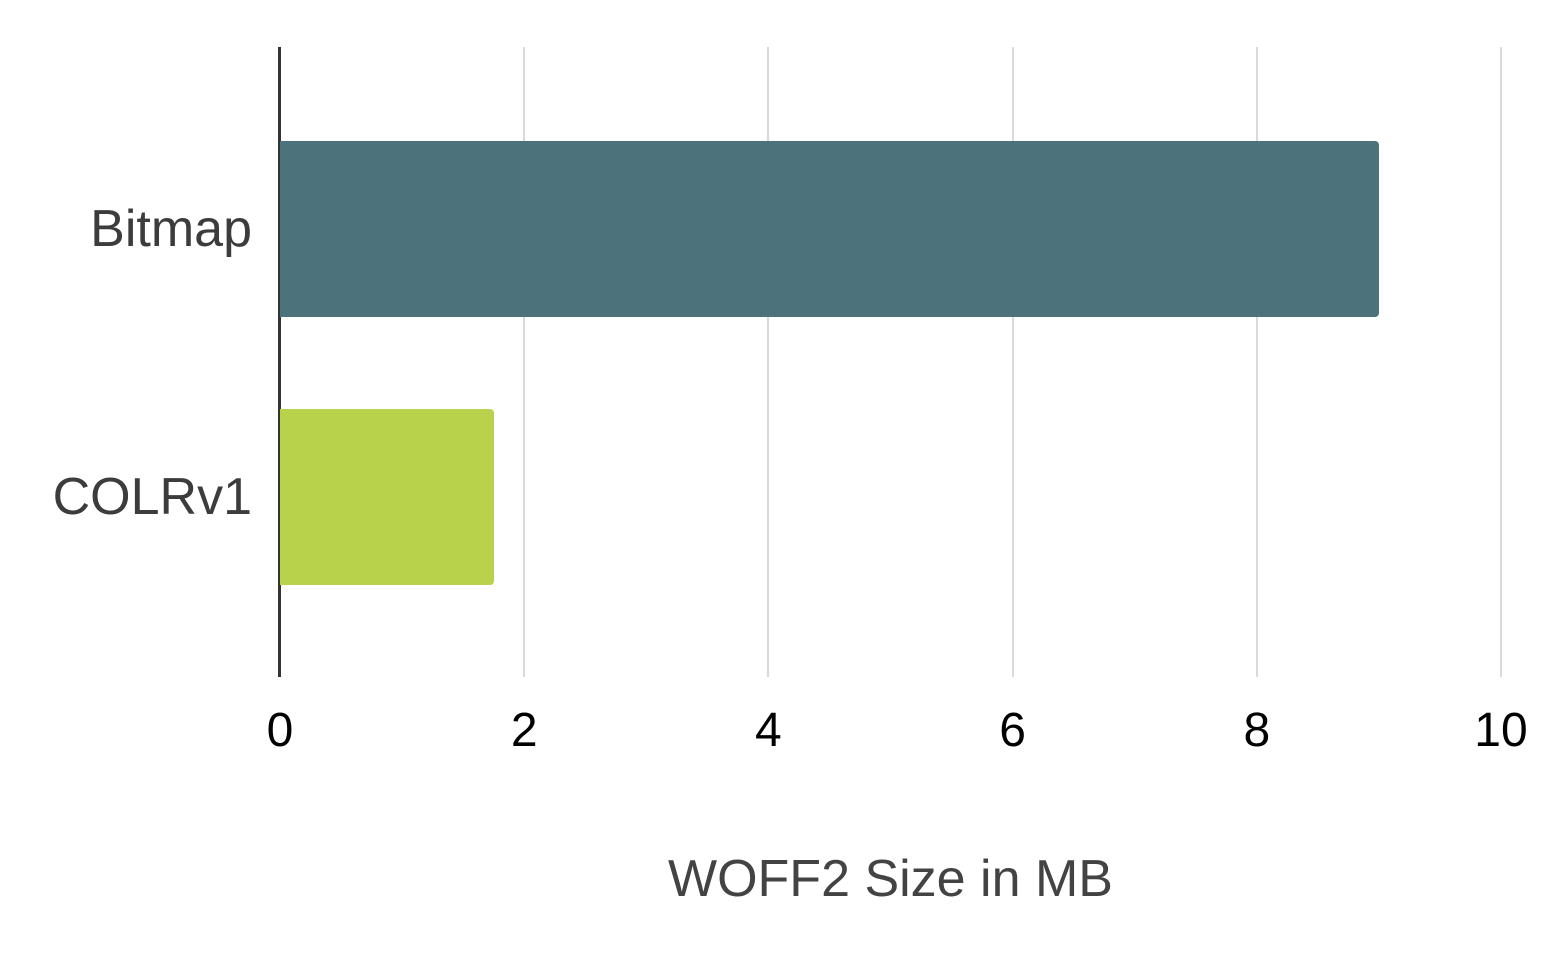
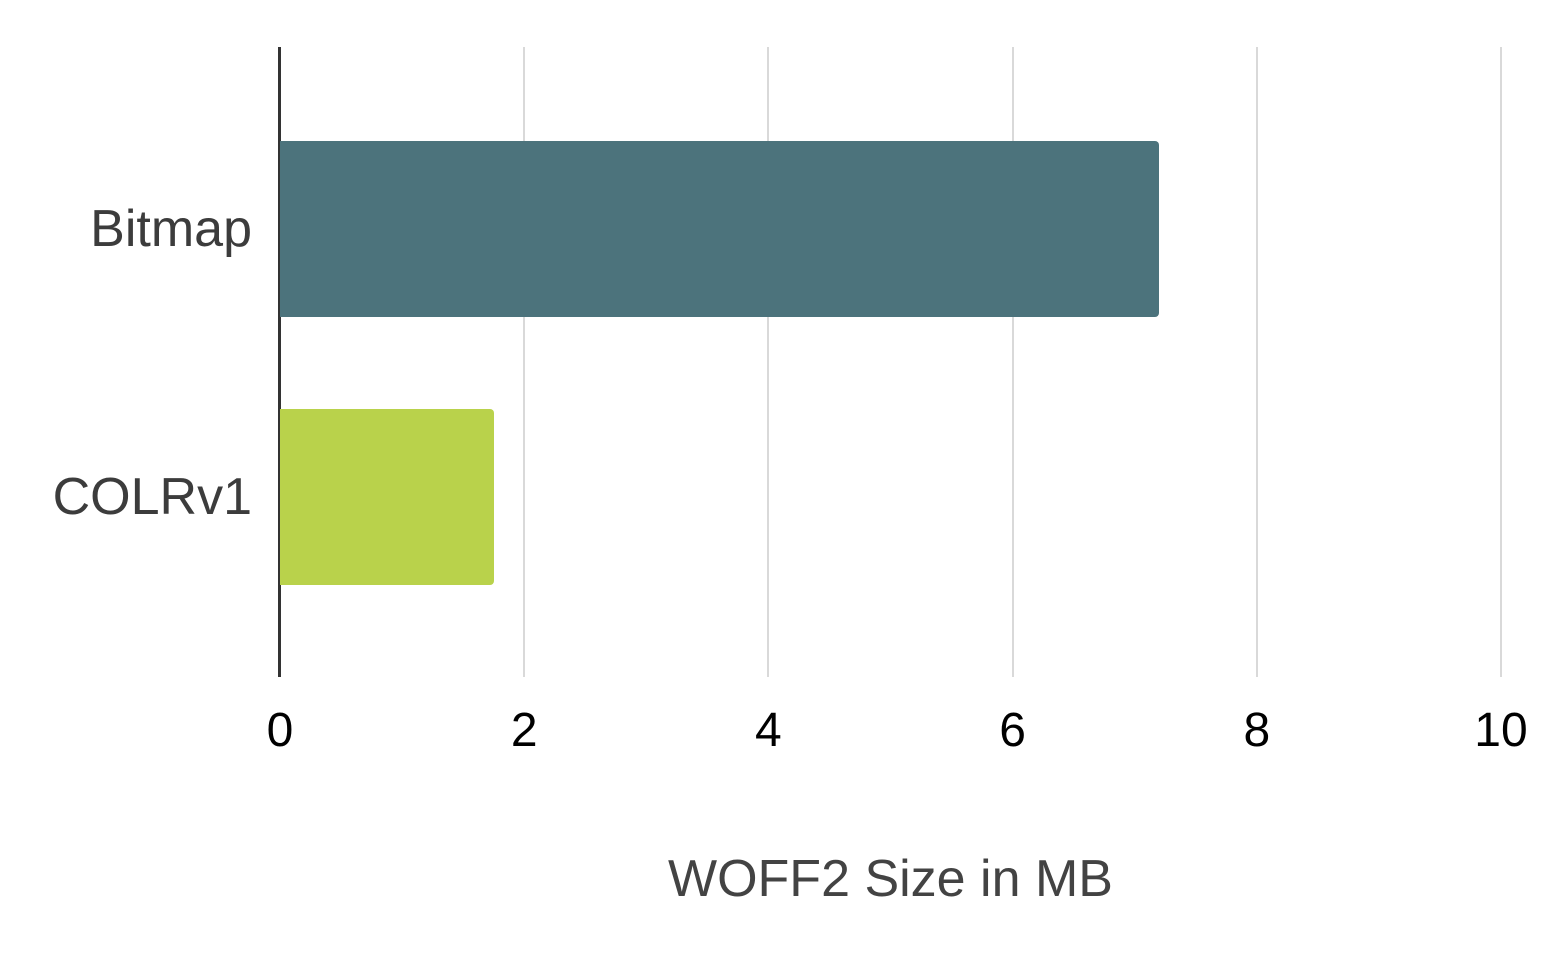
Bitmap: 9.00 -> 7.20
